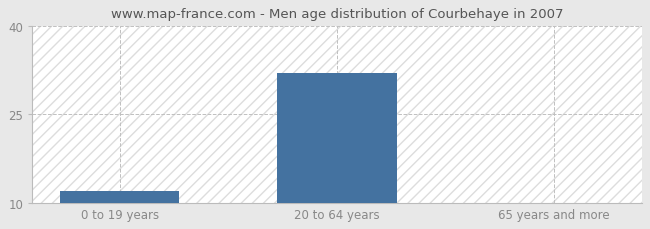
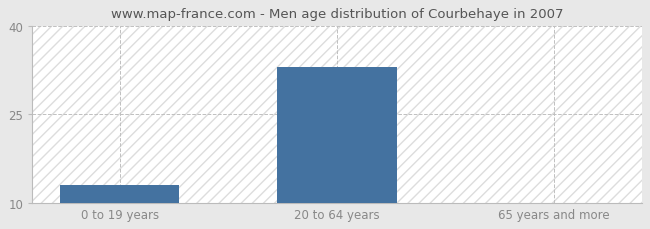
0 to 19 years: 12 -> 13
20 to 64 years: 32 -> 33
